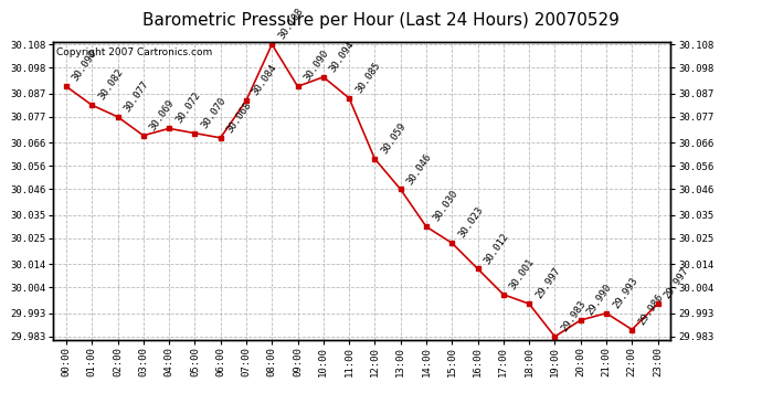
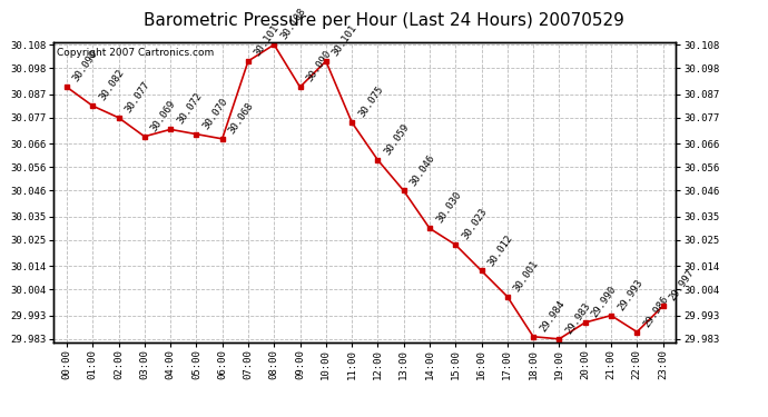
07:00: 30.084 -> 30.101
10:00: 30.094 -> 30.101
11:00: 30.085 -> 30.075
18:00: 29.997 -> 29.984
